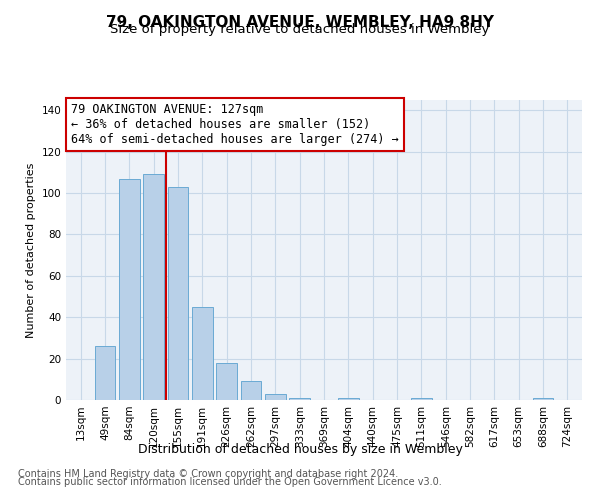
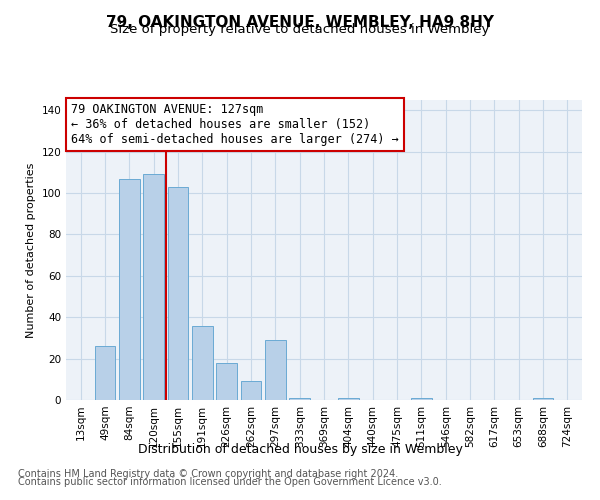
191sqm: 45 -> 36
297sqm: 3 -> 29
